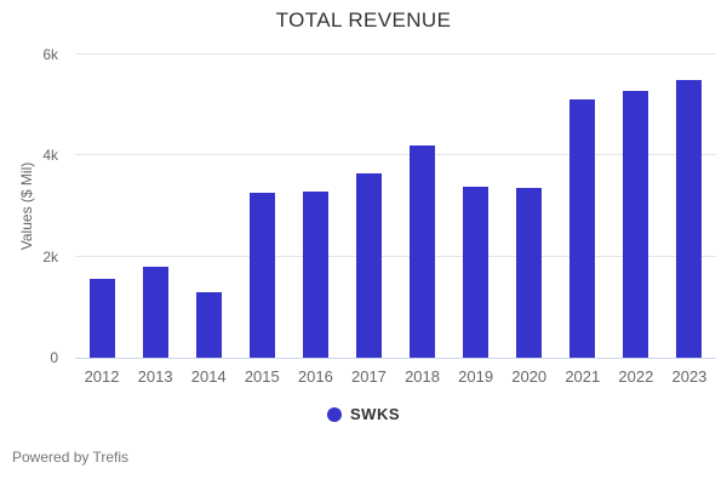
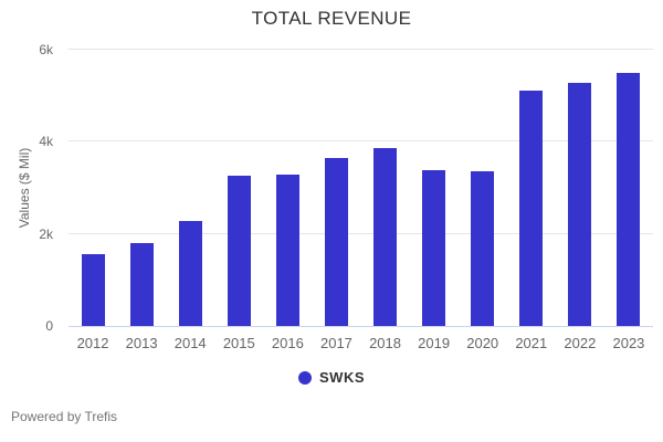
2014: 1.3k -> 2.3k
2018: 4.2k -> 3.9k
